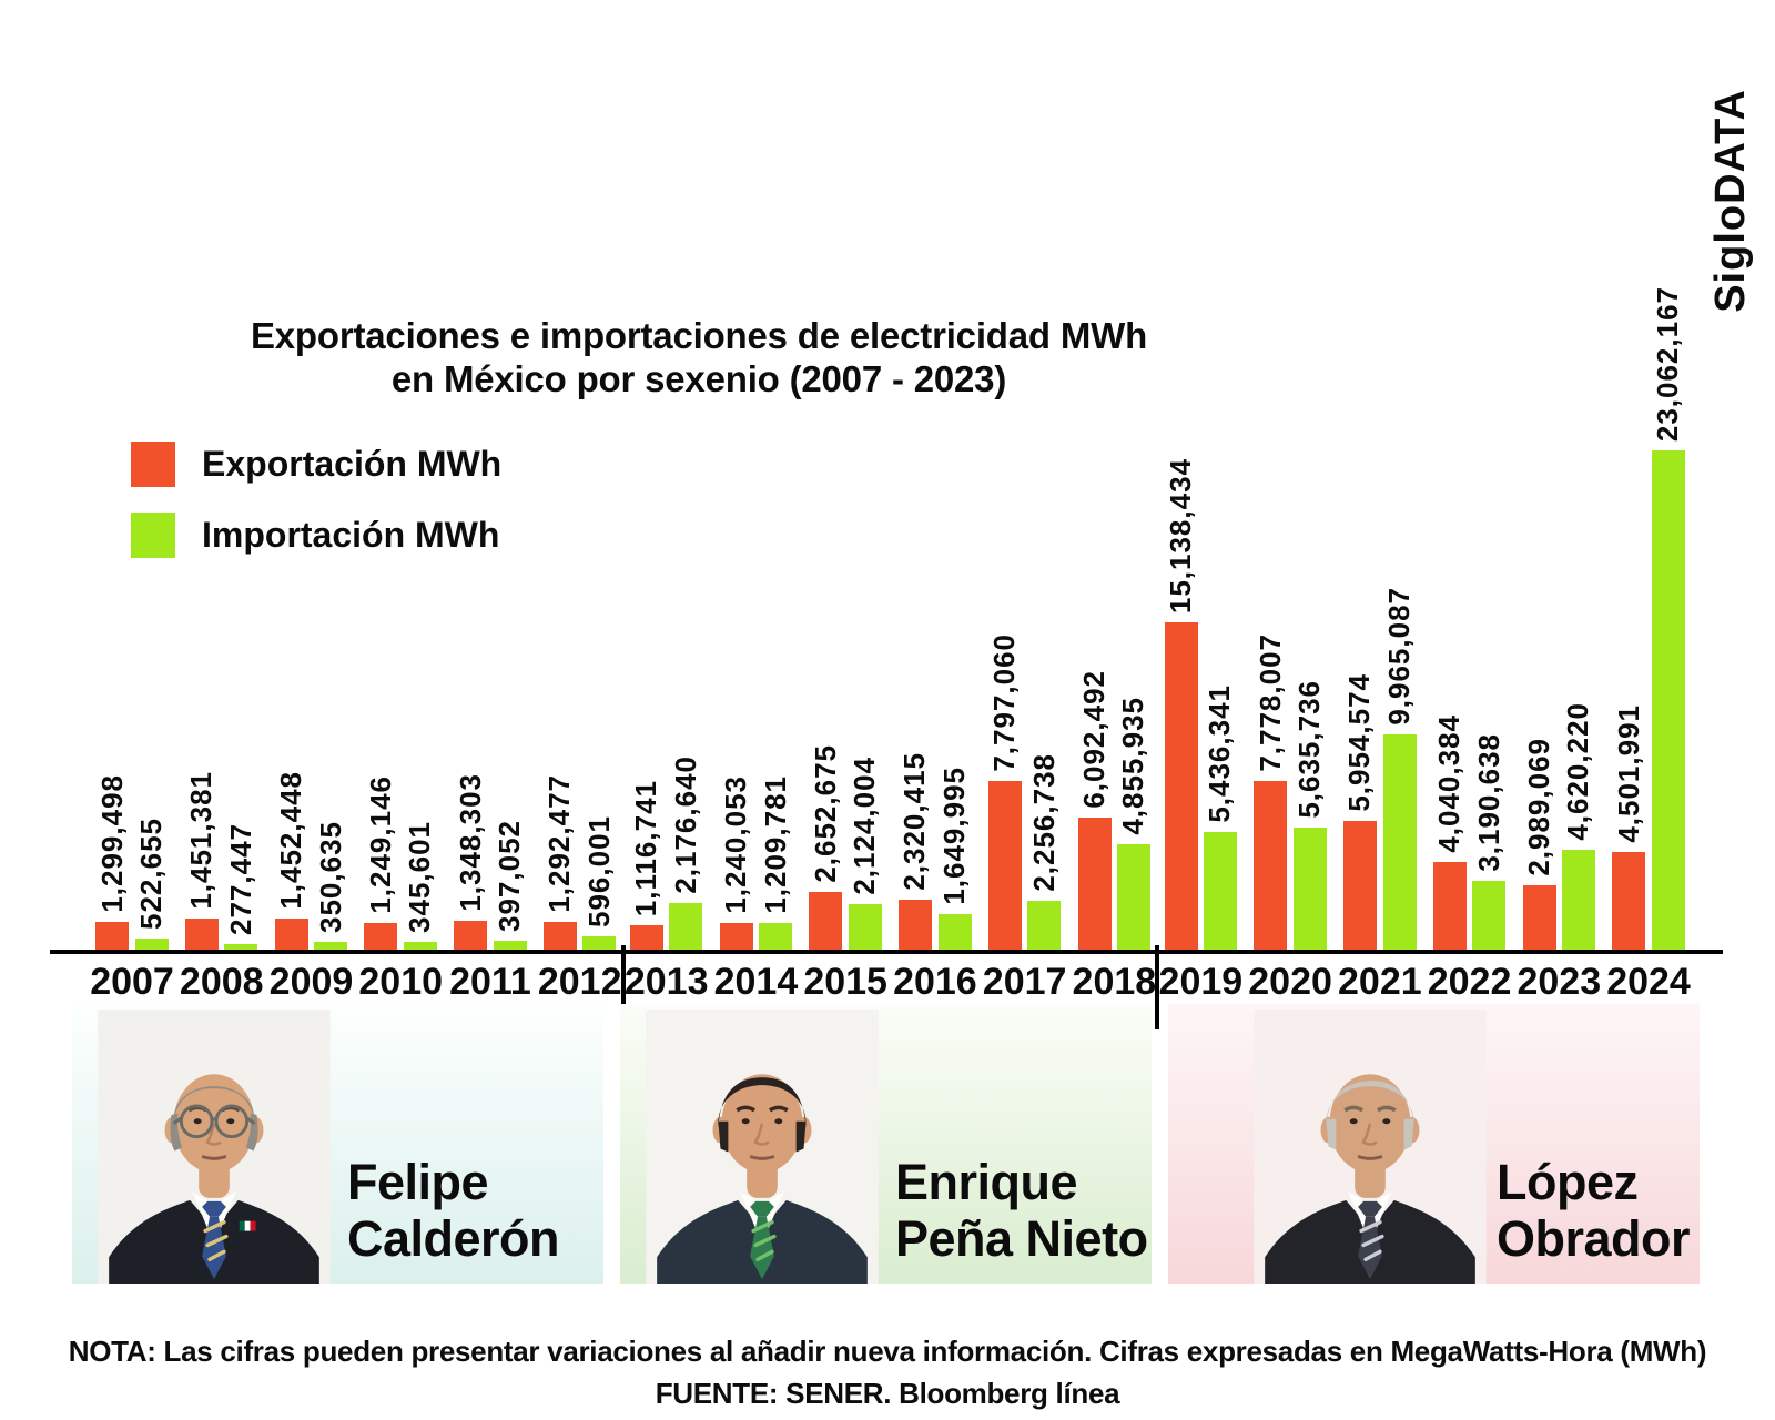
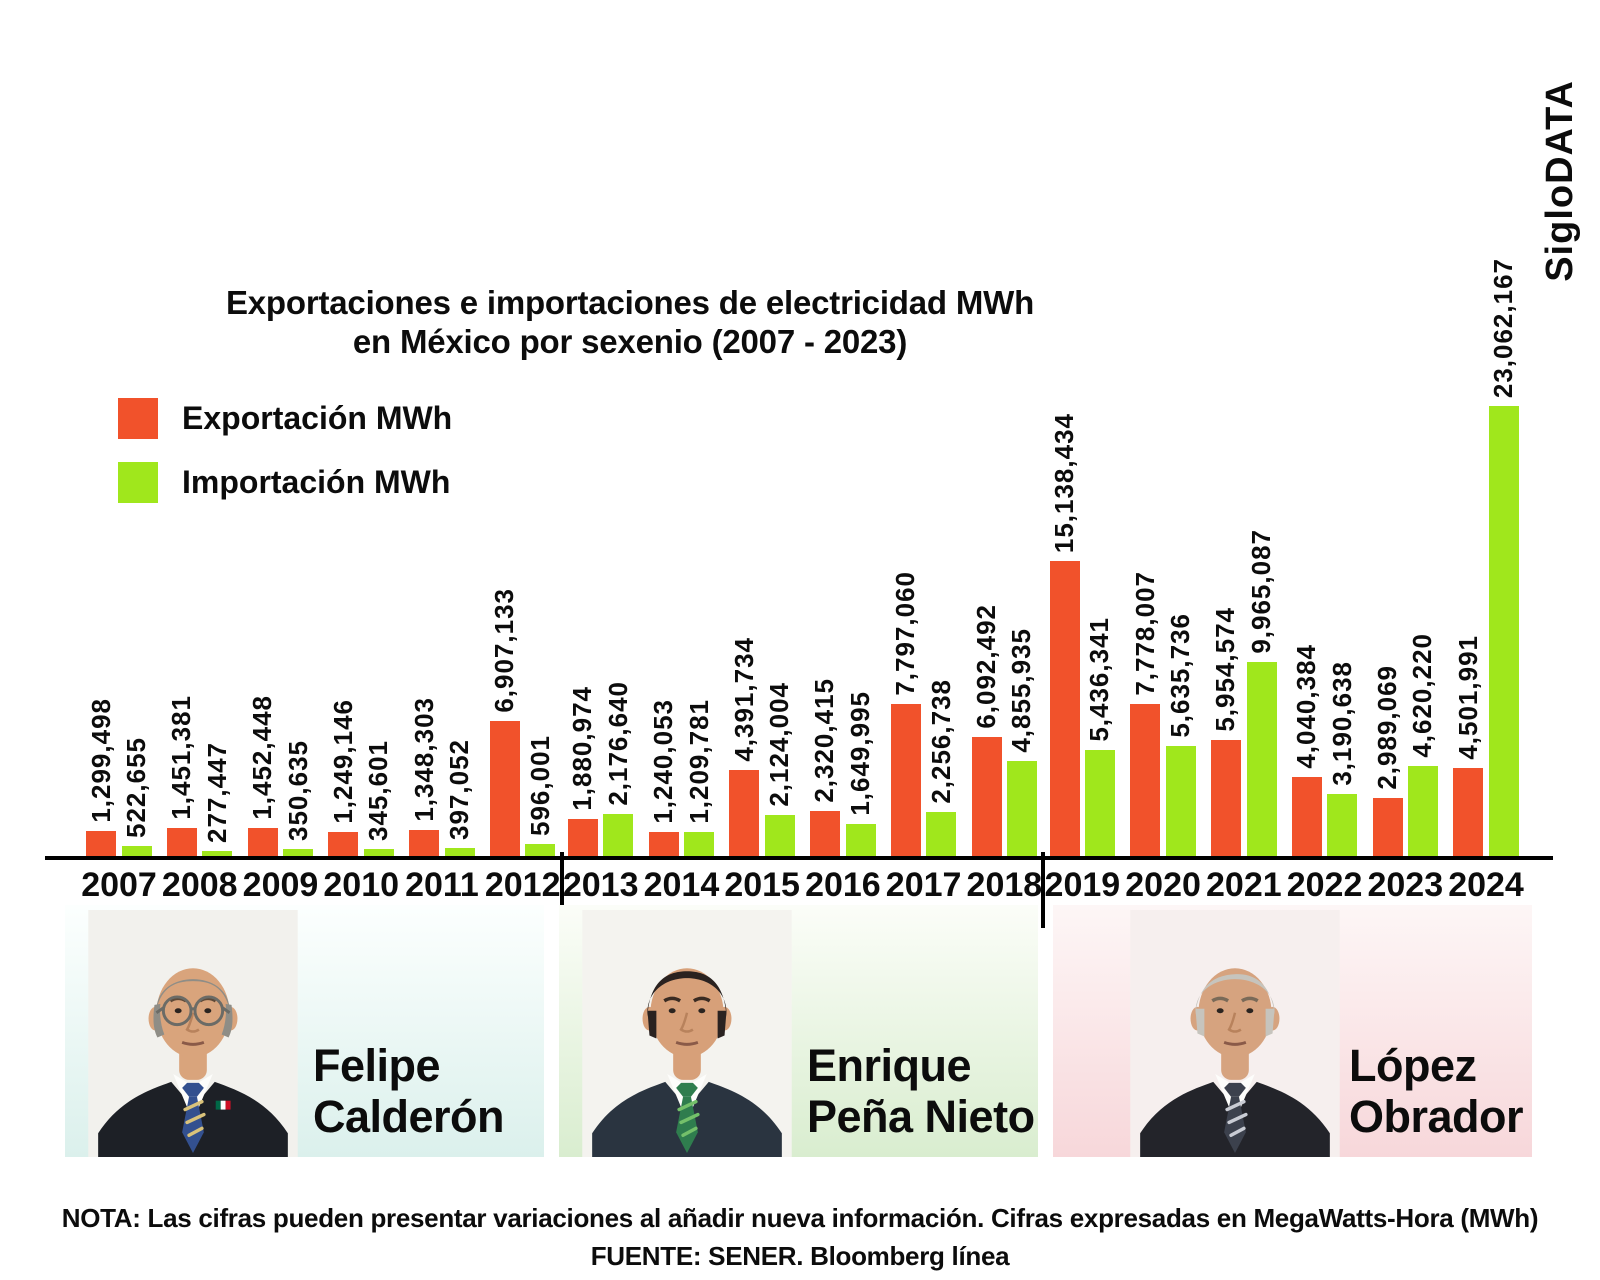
Exportación MWh/2012: 1,292,477 -> 6,907,133
Exportación MWh/2013: 1,116,741 -> 1,880,974
Exportación MWh/2015: 2,652,675 -> 4,391,734
